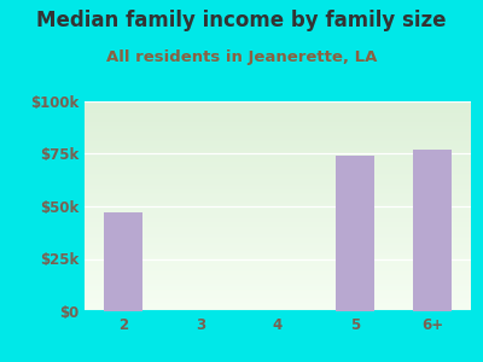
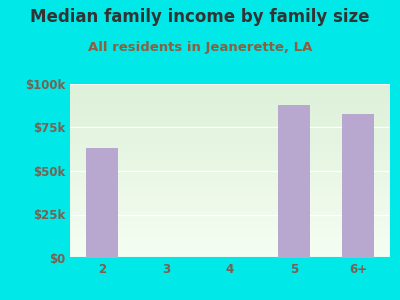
2: $47k -> $63k
5: $74k -> $88k
6+: $77k -> $83k
